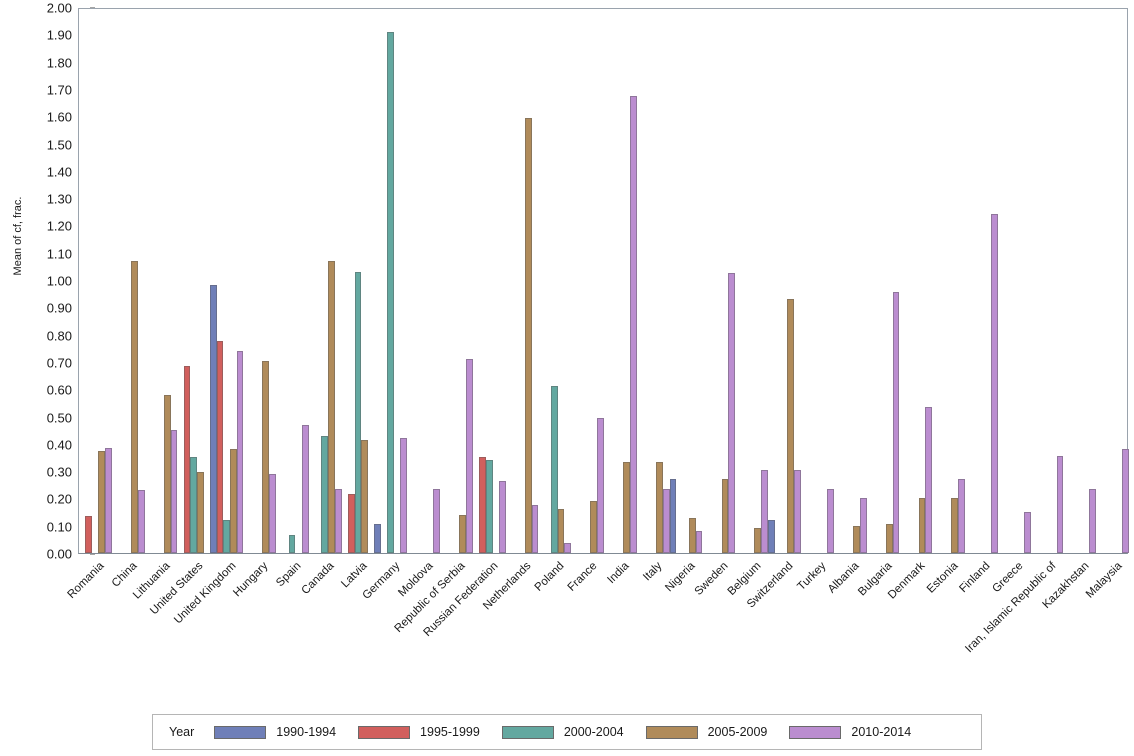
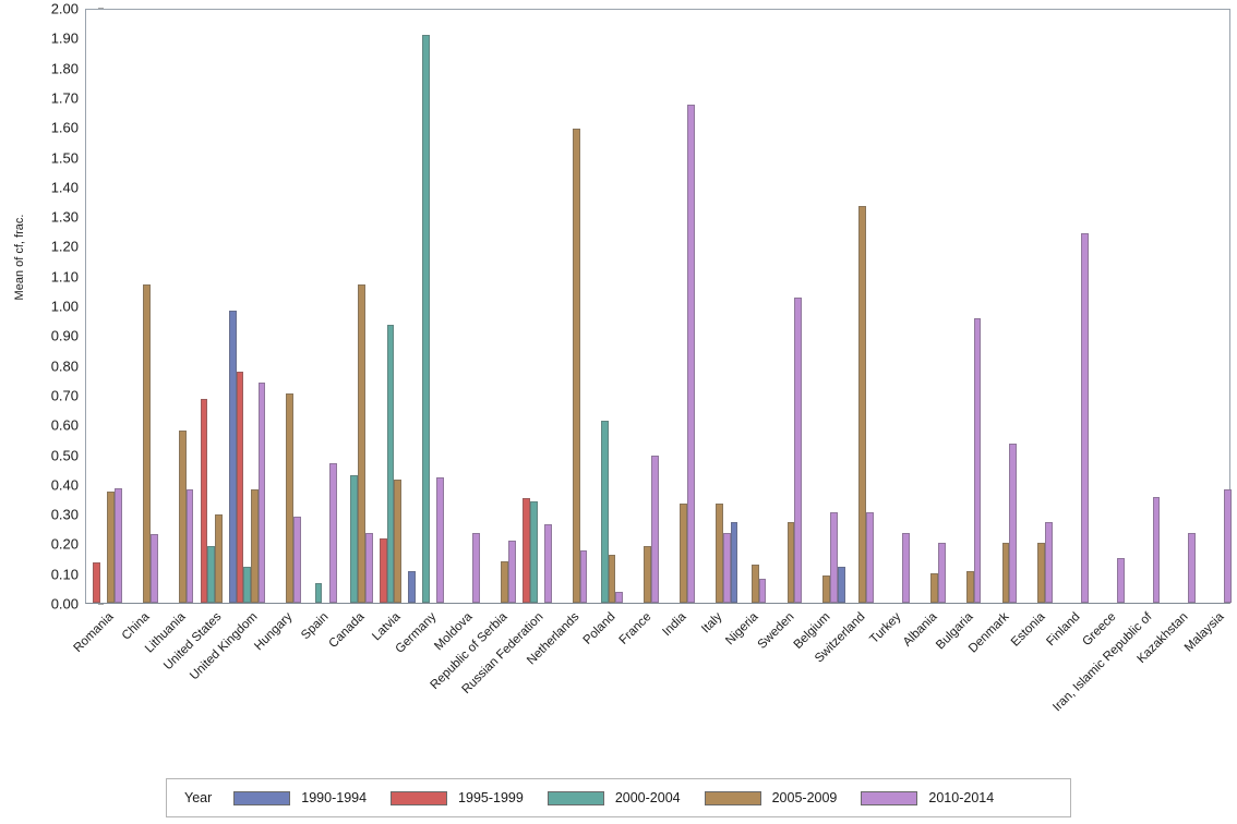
2010-2014/Lithuania: 0.45 -> 0.38
2000-2004/United States: 0.35 -> 0.19
2000-2004/Latvia: 1.03 -> 0.94
2010-2014/Republic of Serbia: 0.71 -> 0.21
2005-2009/Switzerland: 0.93 -> 1.33
